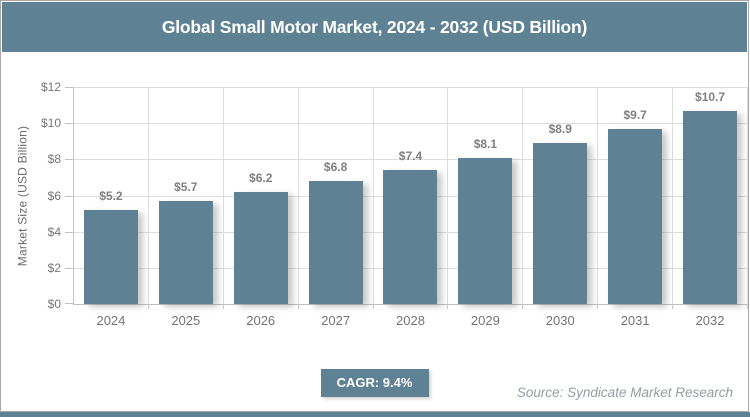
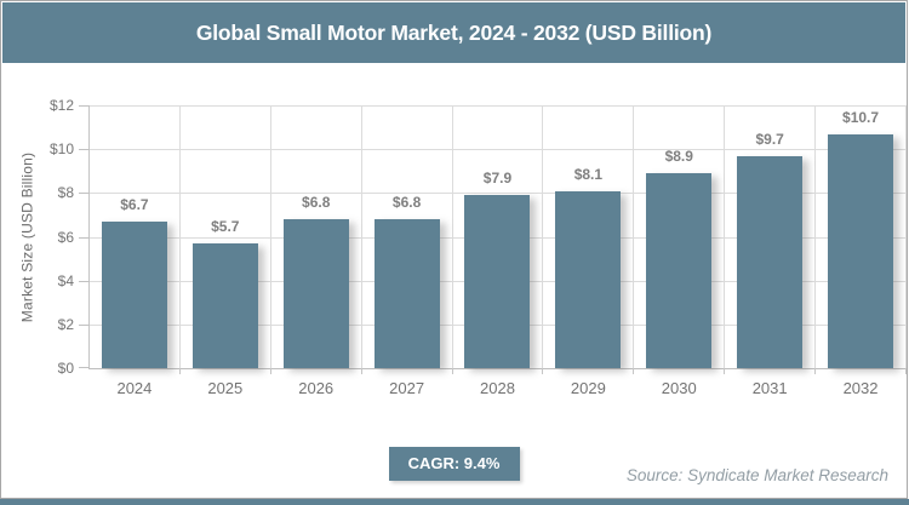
2024: $5.2 -> $6.7
2026: $6.2 -> $6.8
2028: $7.4 -> $7.9
